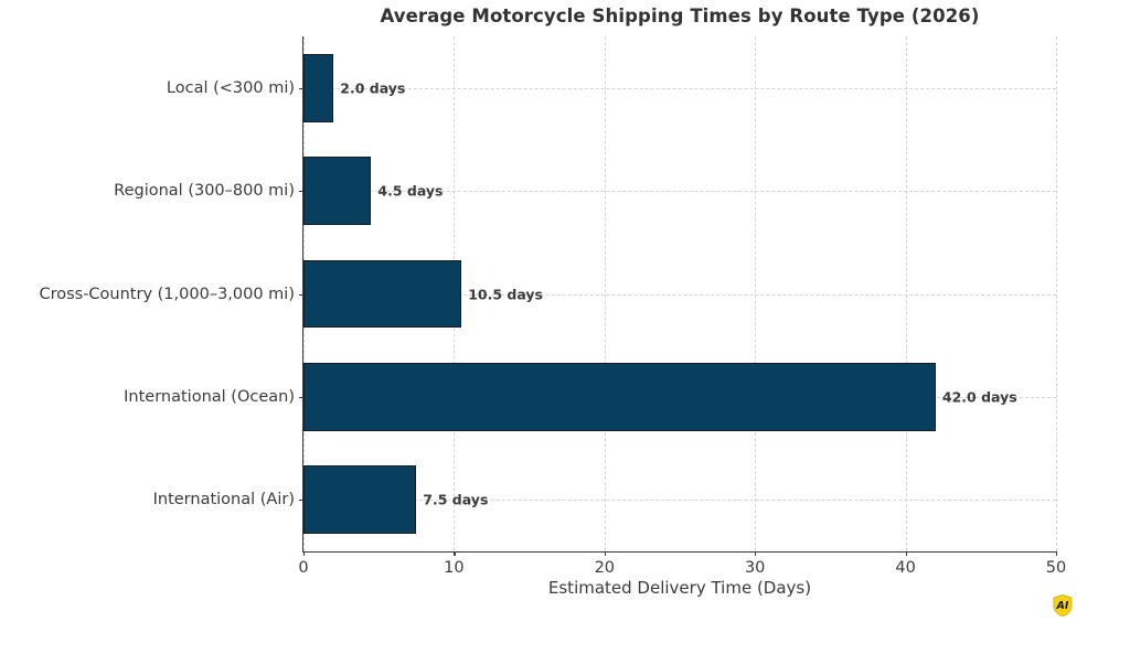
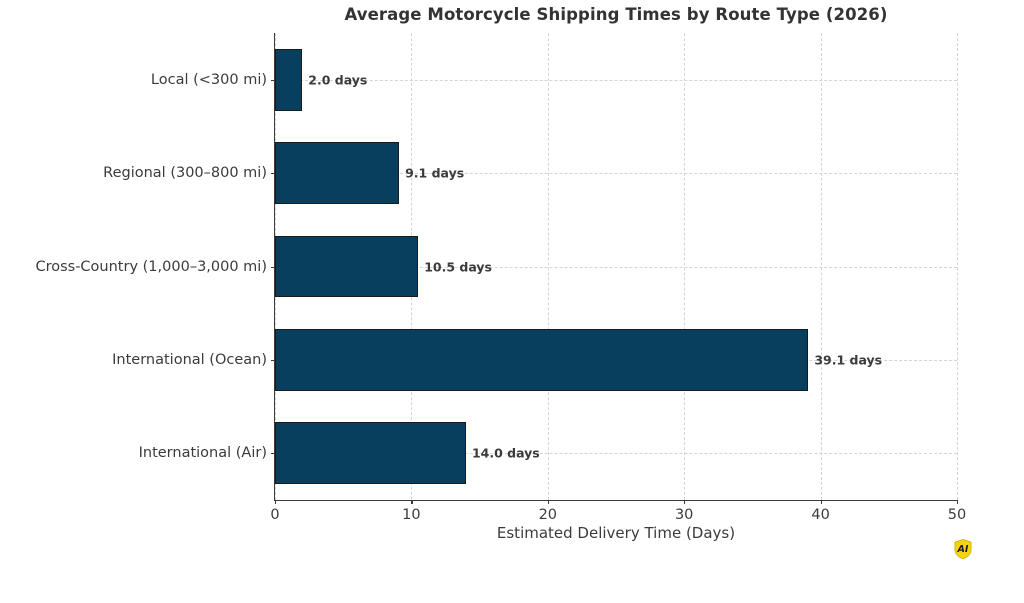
Regional (300–800 mi): 4.5 -> 9.1
International (Ocean): 42.0 -> 39.1
International (Air): 7.5 -> 14.0
